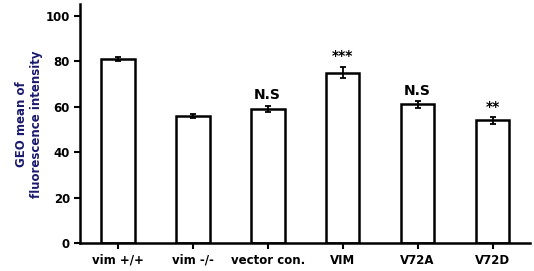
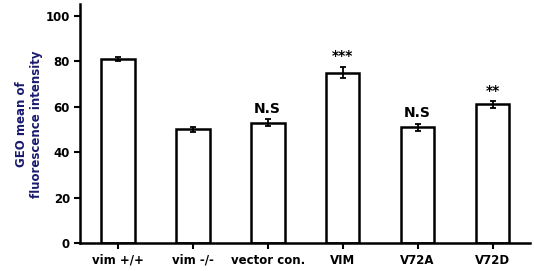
vim -/-: 56 -> 50
vector con.: 59 -> 53
V72A: 61 -> 51
V72D: 54 -> 61
